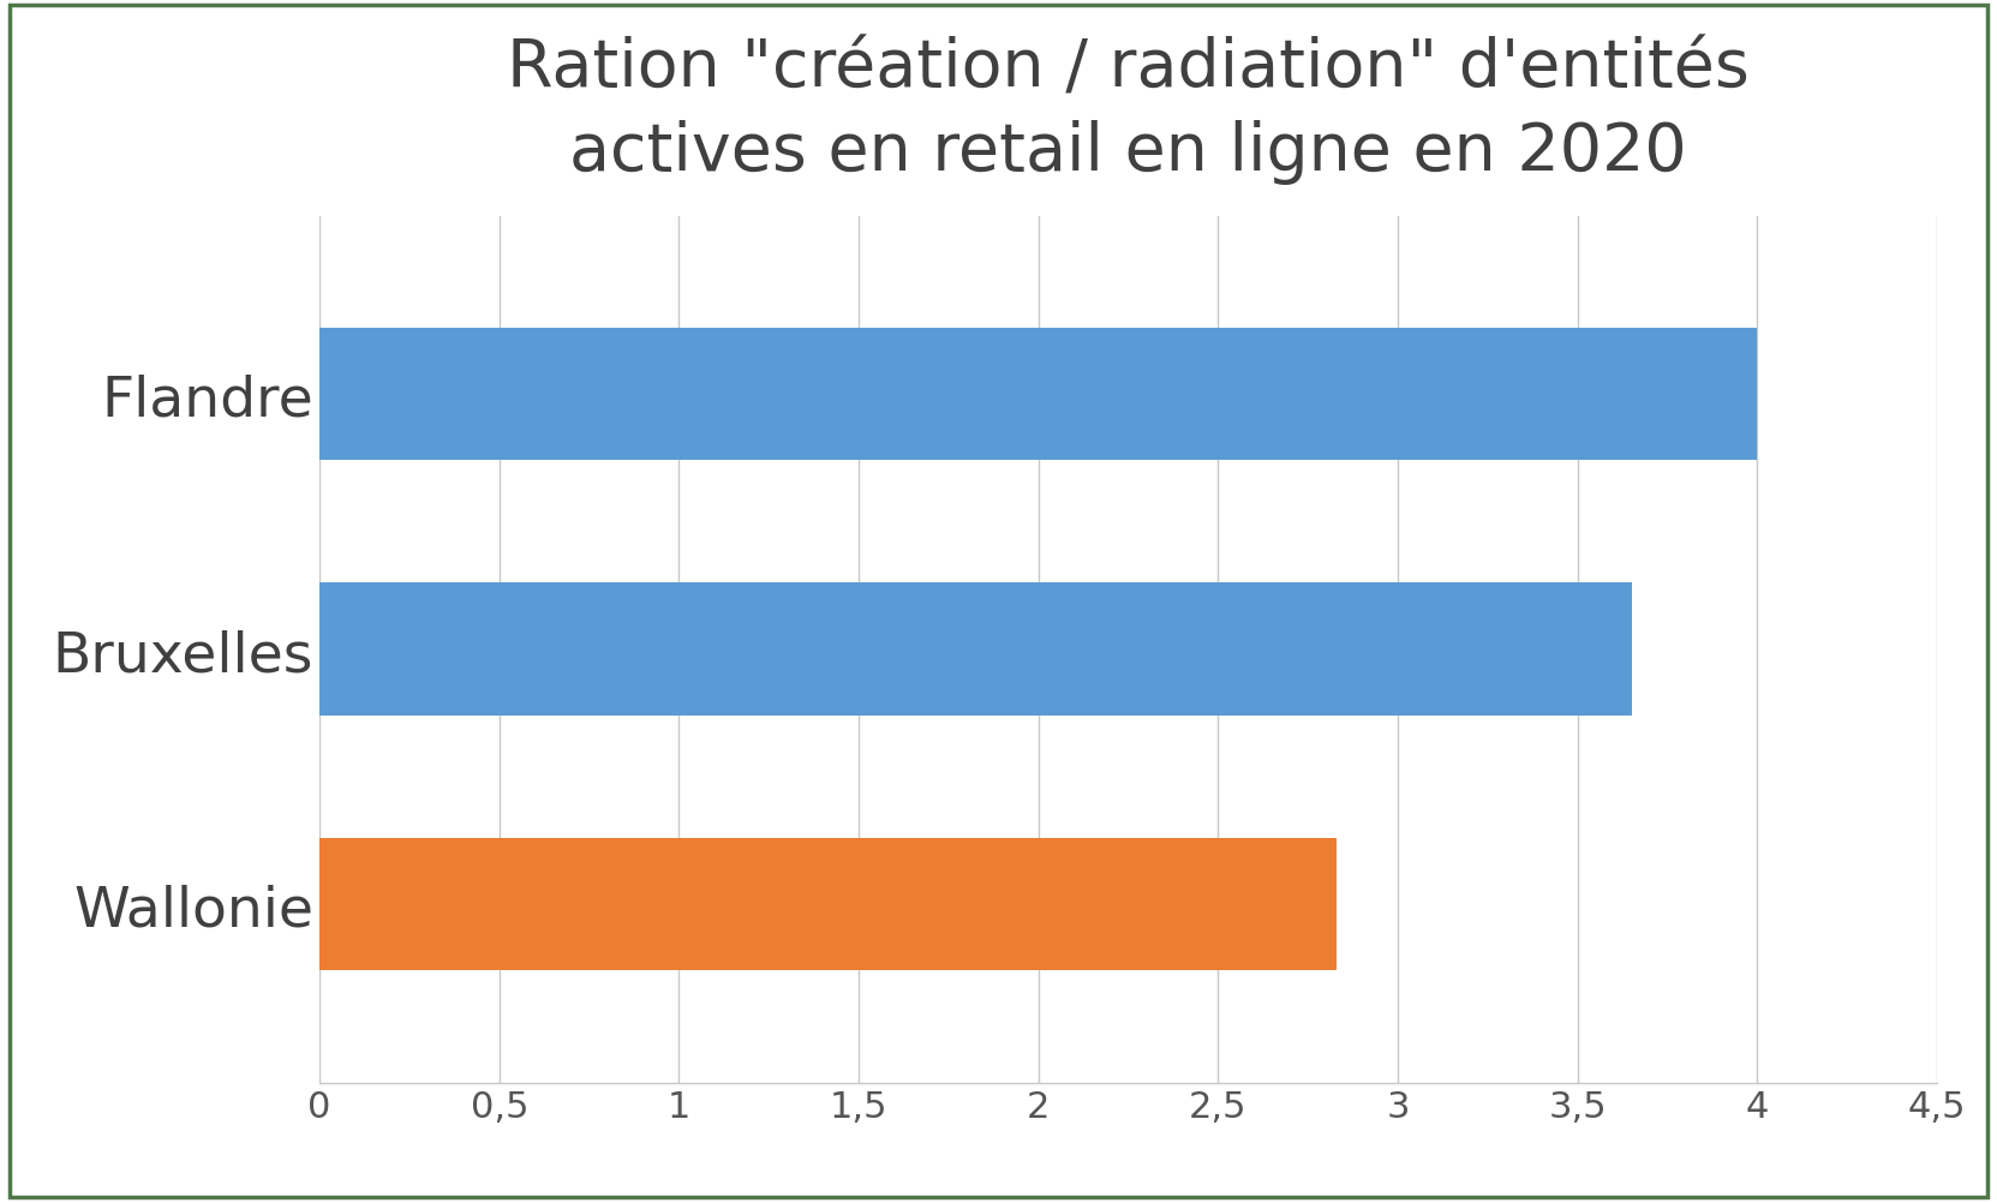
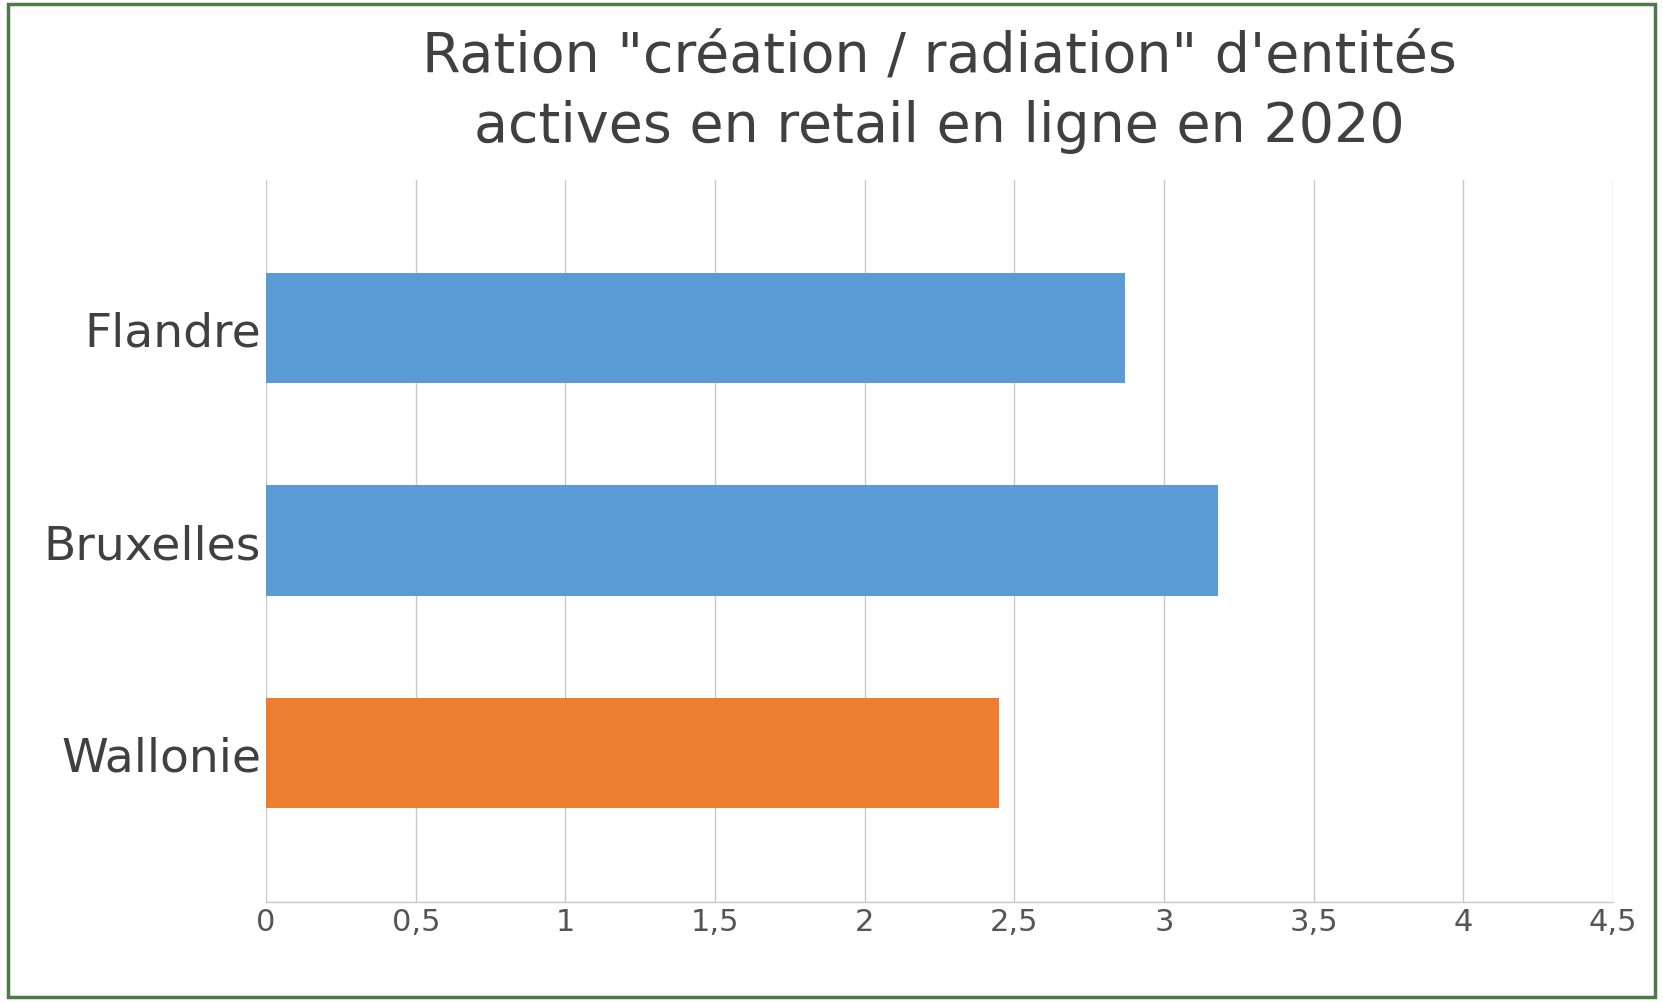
Flandre: 4,00 -> 2,87
Bruxelles: 3,65 -> 3,18
Wallonie: 2,83 -> 2,45
